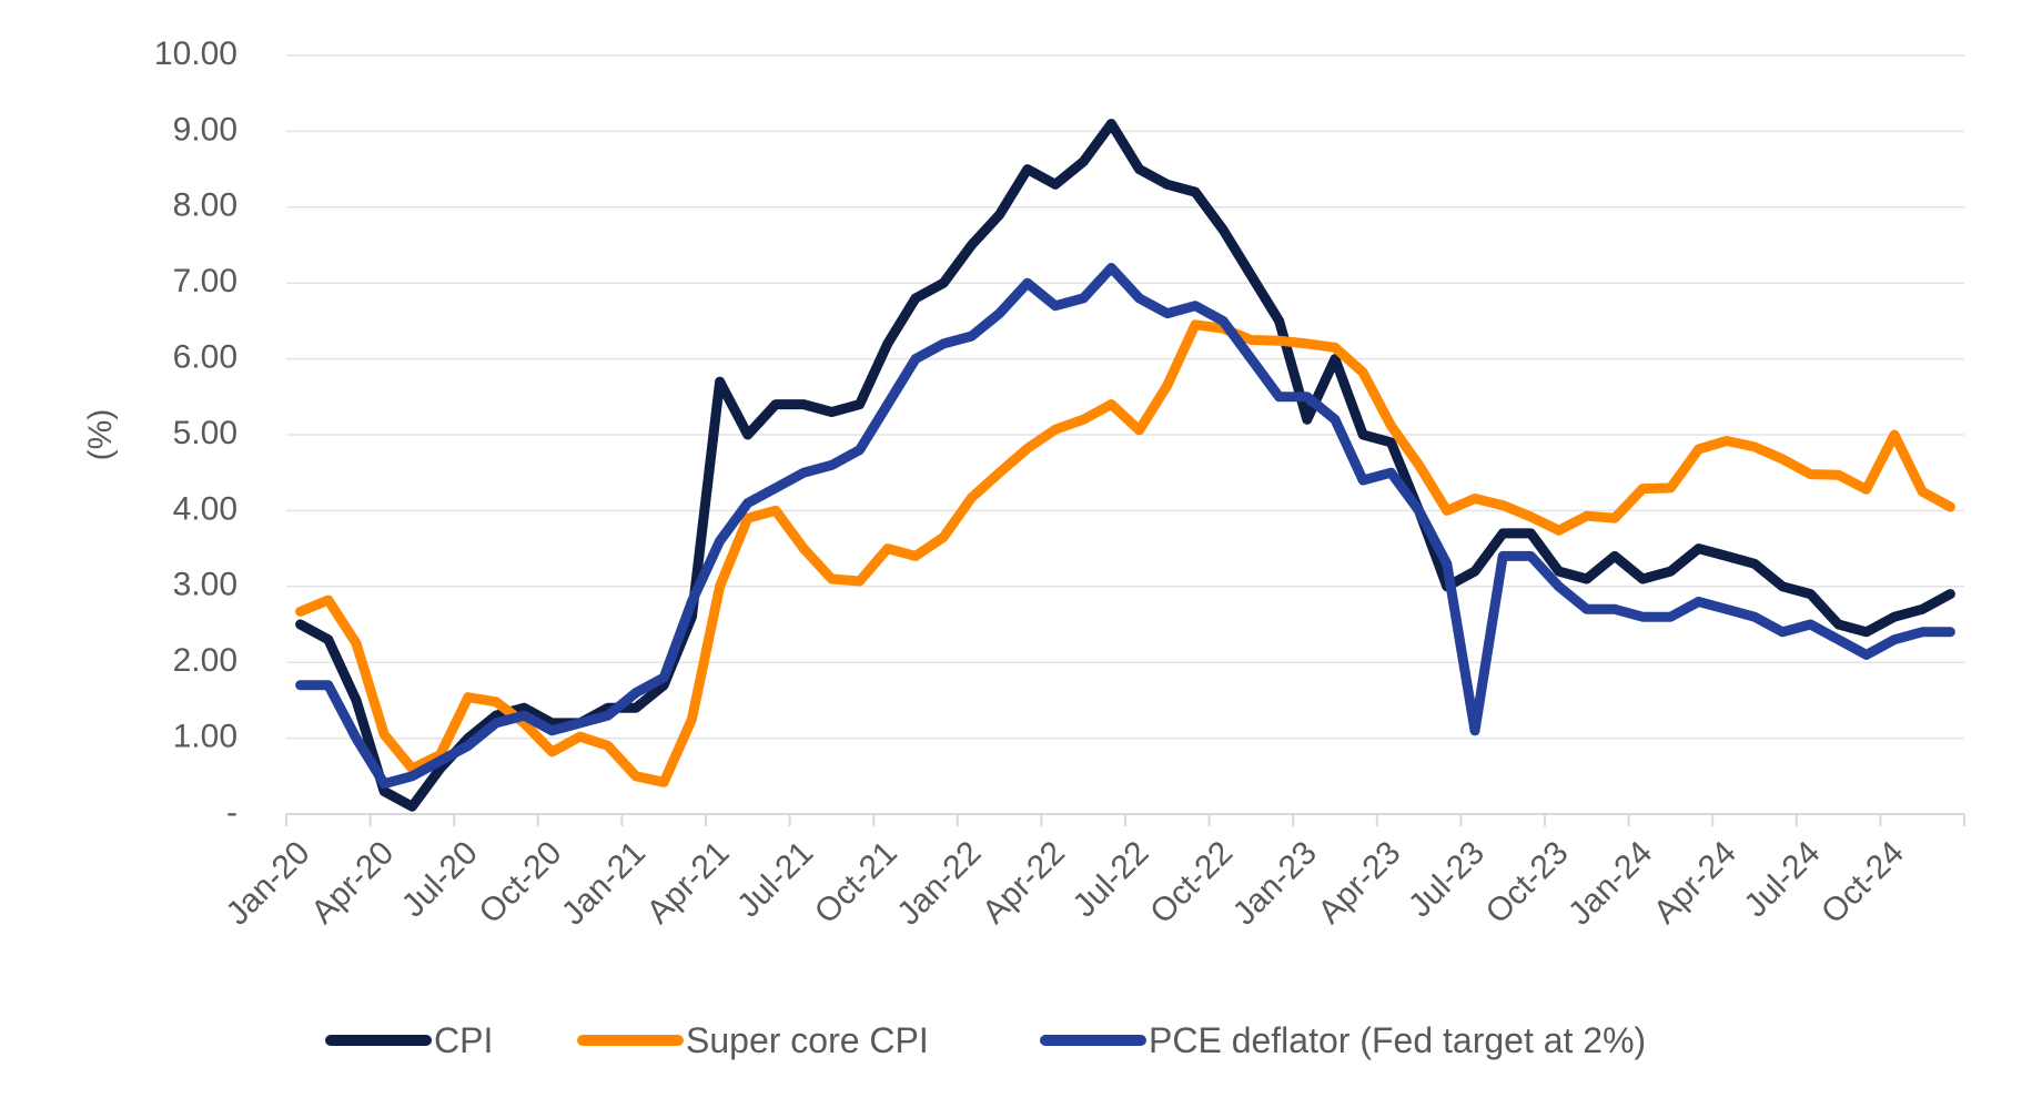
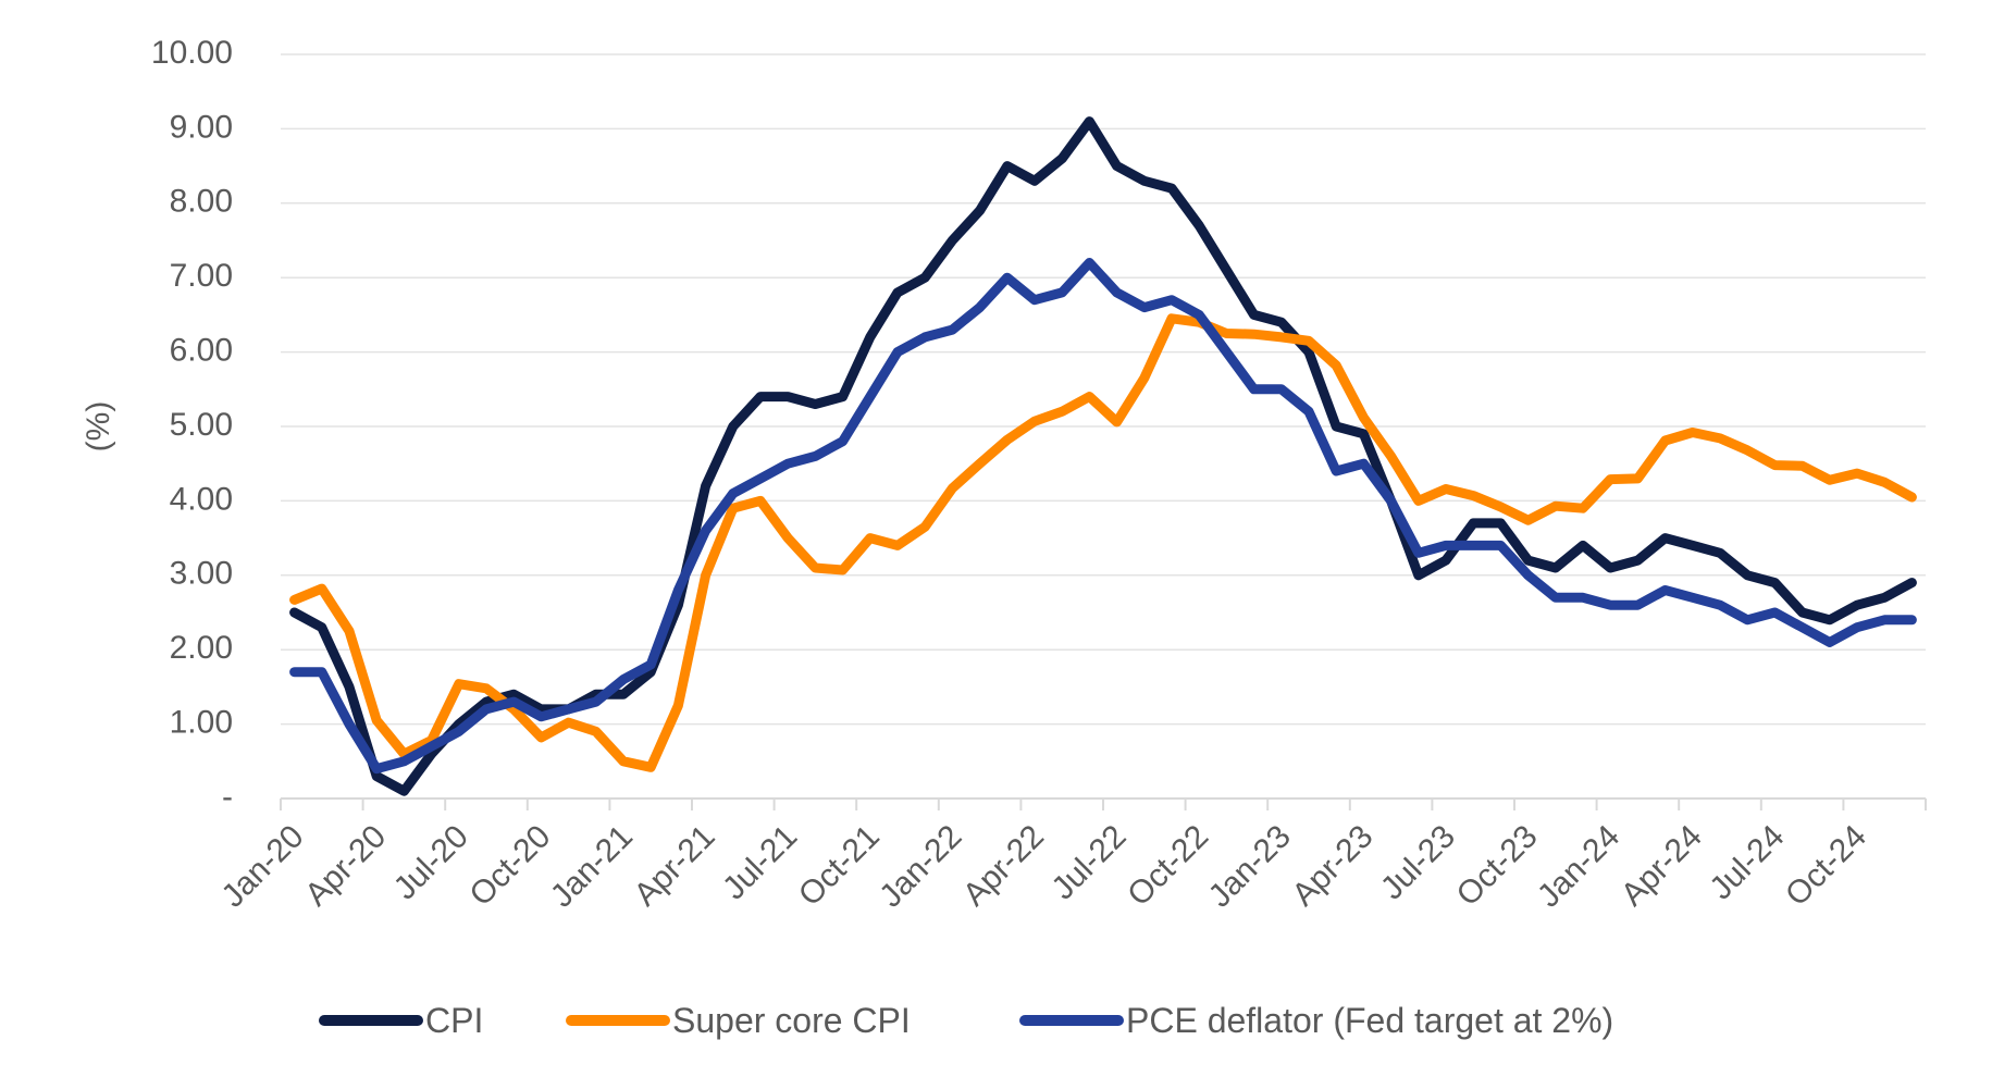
CPI/Apr-21: 5.7 -> 4.2
CPI/Jan-23: 5.2 -> 6.4
PCE deflator (Fed target at 2%)/Jul-23: 1.1 -> 3.4
Super core CPI/Oct-24: 5.0 -> 4.4
